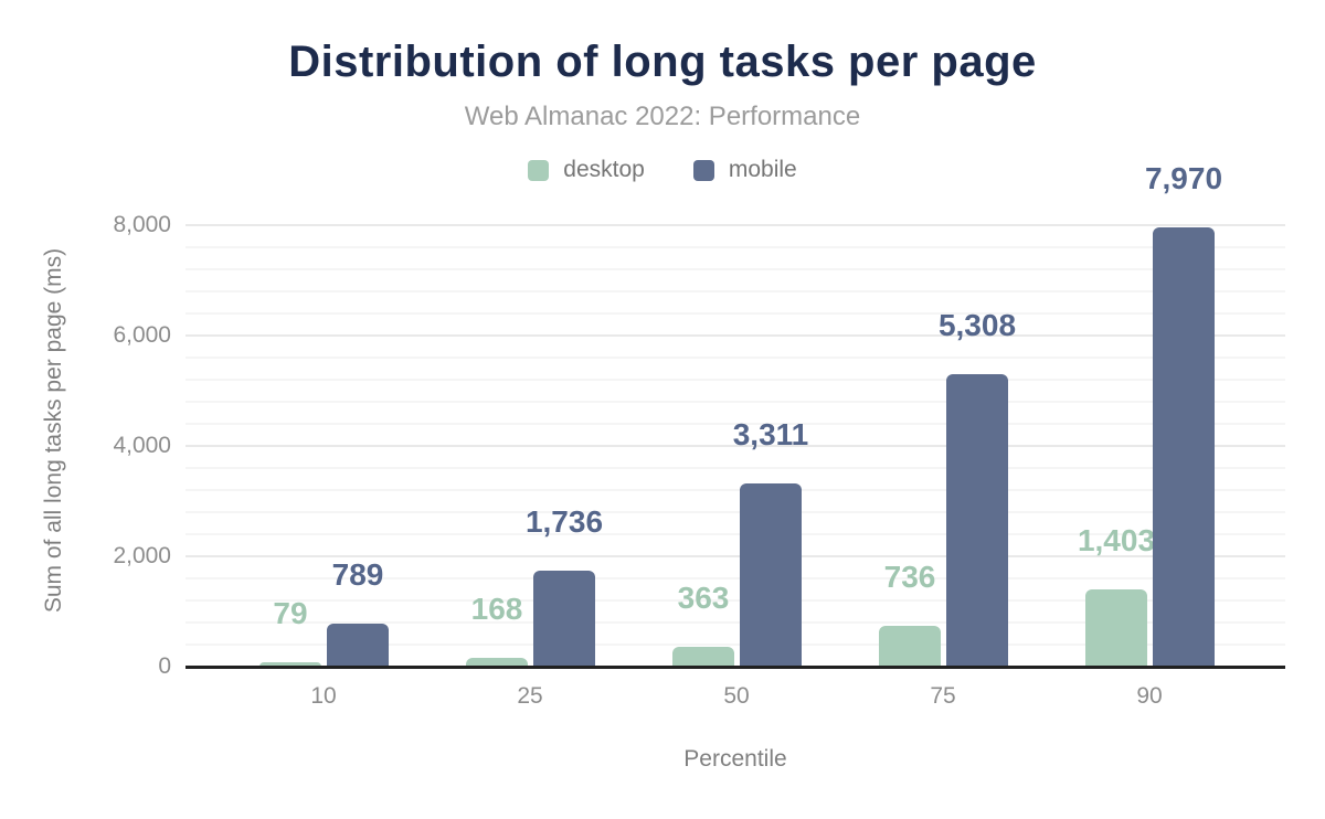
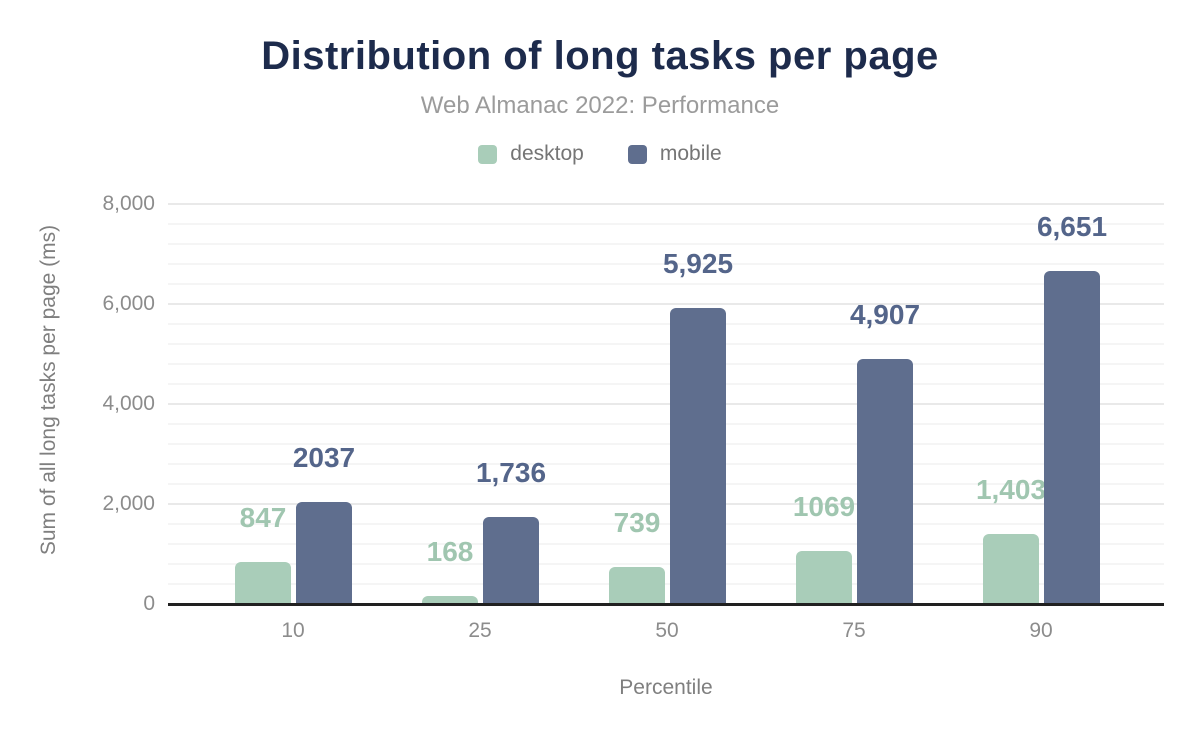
desktop/10: 79 -> 847
mobile/10: 789 -> 2037
desktop/50: 363 -> 739
mobile/50: 3,311 -> 5,925
desktop/75: 736 -> 1069
mobile/75: 5,308 -> 4,907
mobile/90: 7,970 -> 6,651
